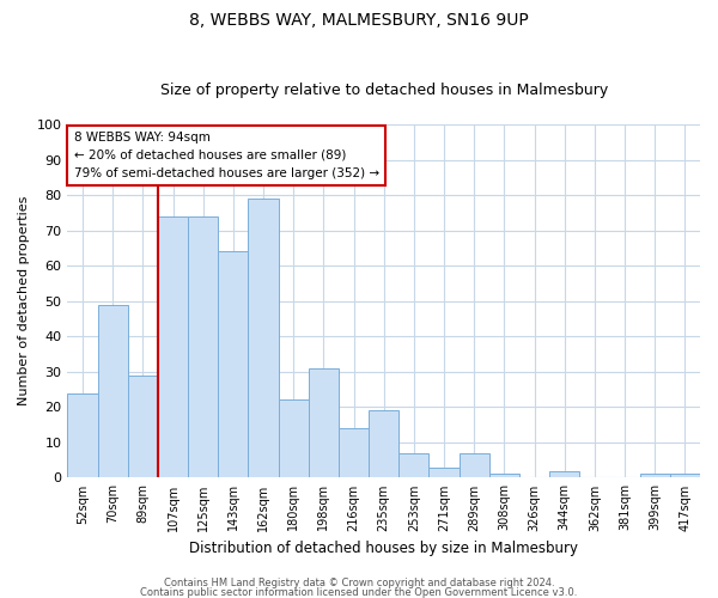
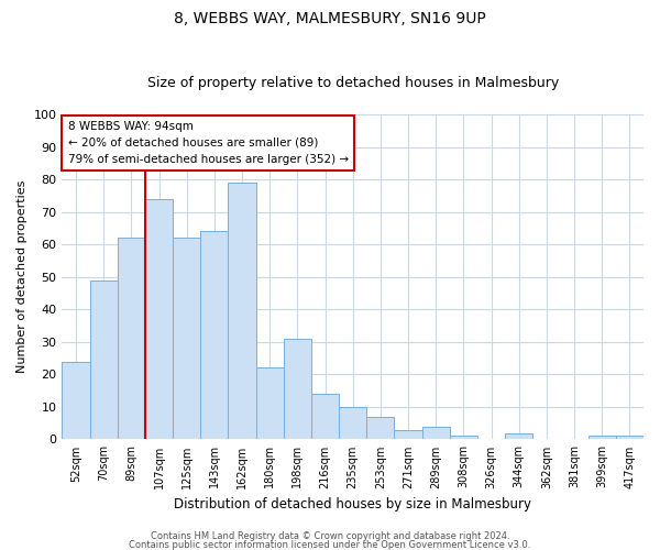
89sqm: 29 -> 62
125sqm: 74 -> 62
235sqm: 19 -> 10
289sqm: 7 -> 4
